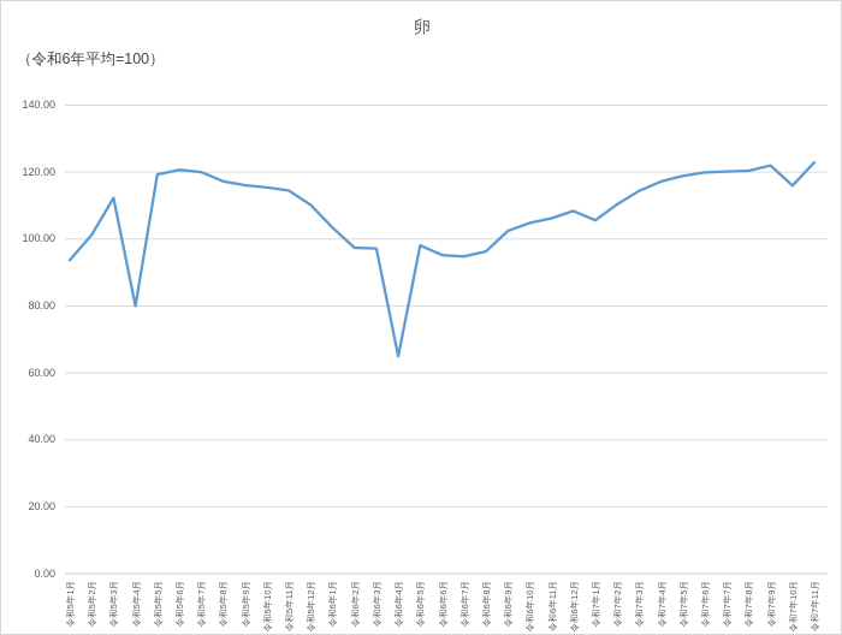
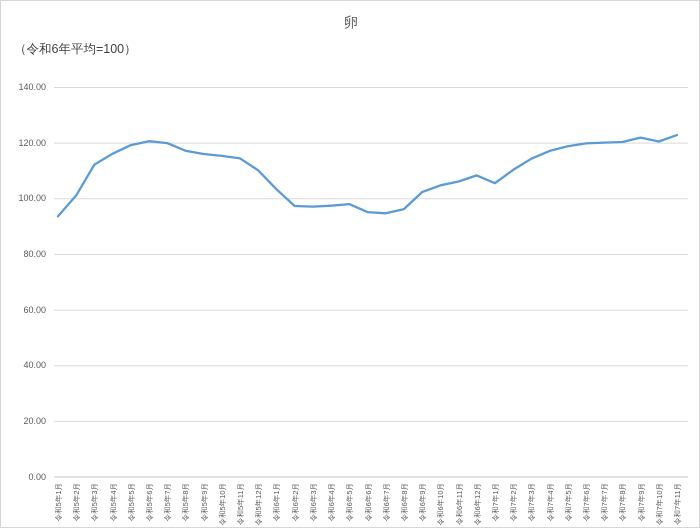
令和5年4月: 80 -> 116
令和6年4月: 65 -> 98
令和7年10月: 116 -> 121
